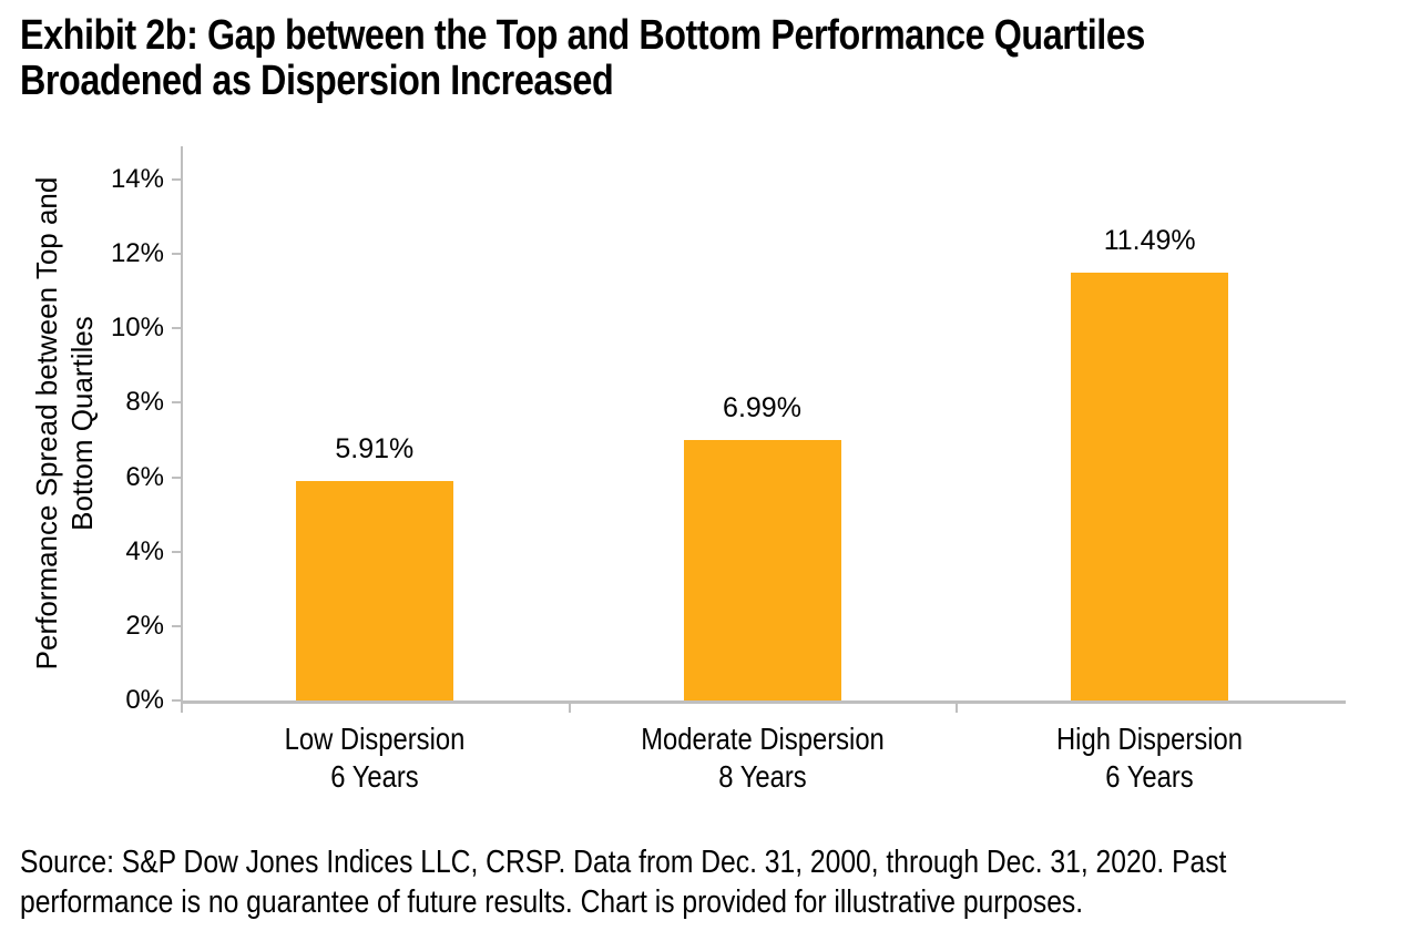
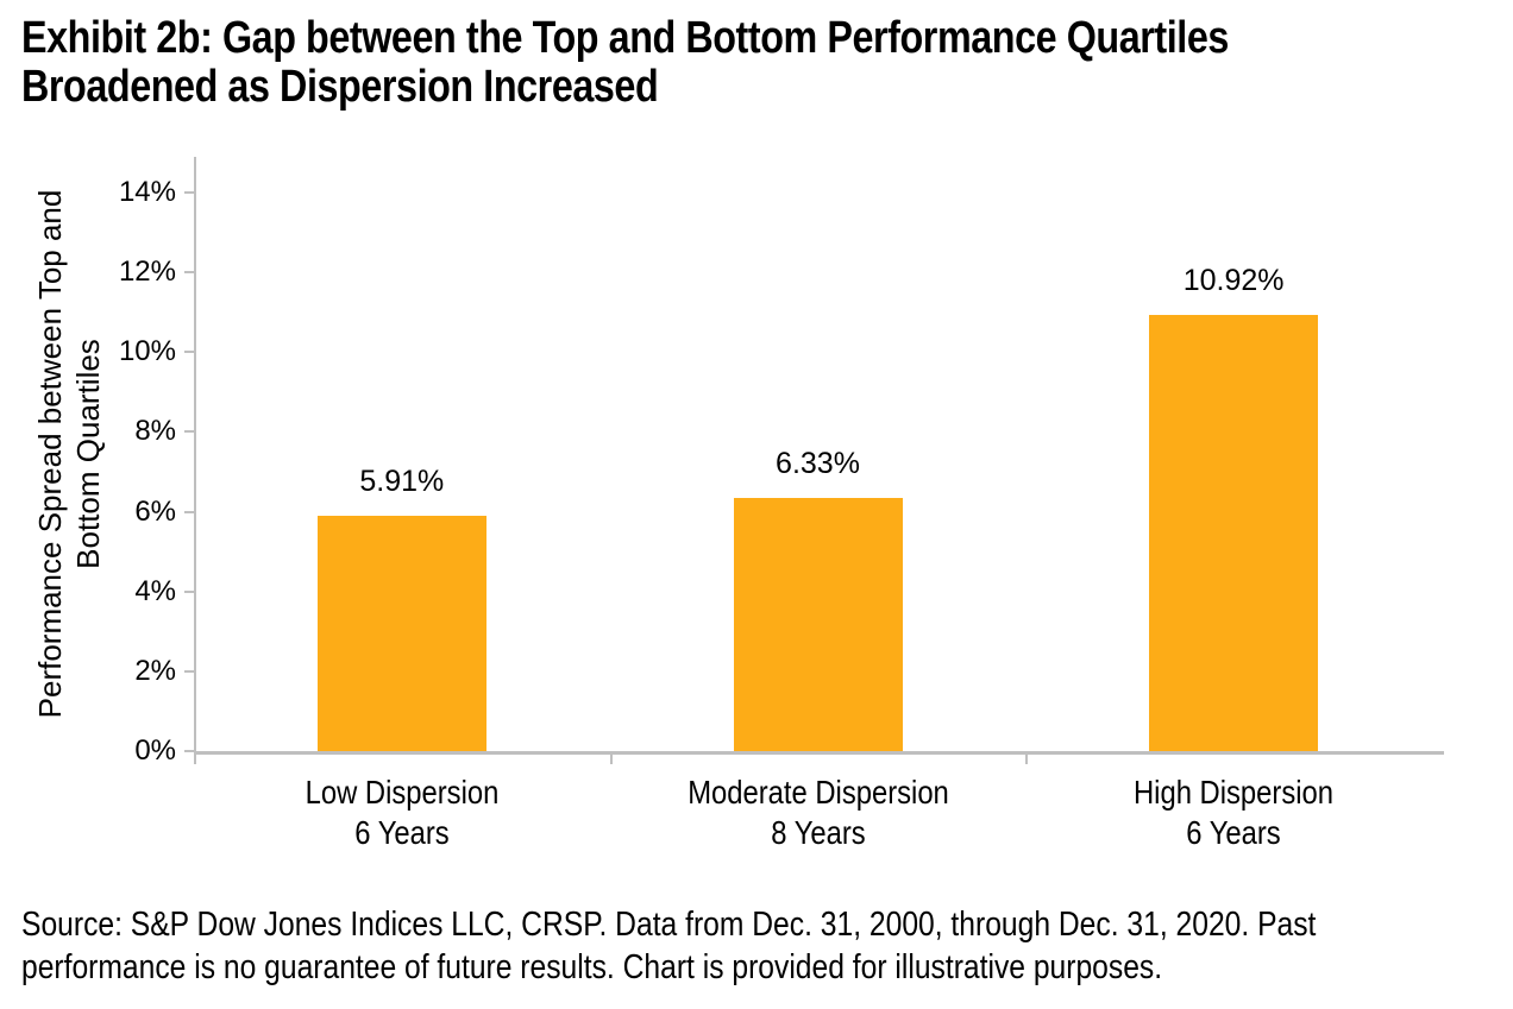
Moderate Dispersion 8 Years: 6.99% -> 6.33%
High Dispersion 6 Years: 11.49% -> 10.92%
